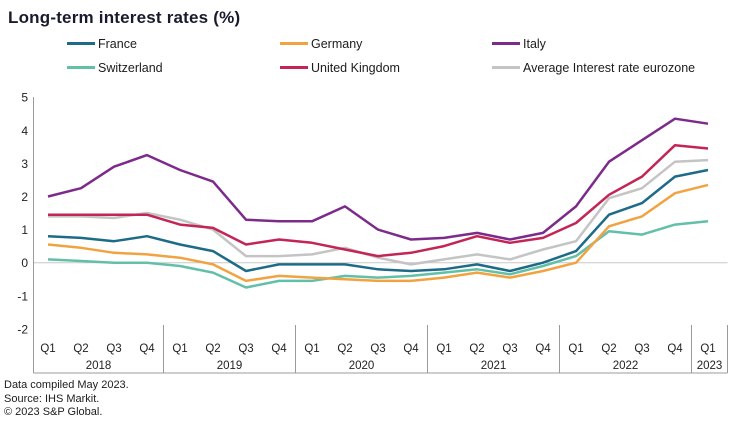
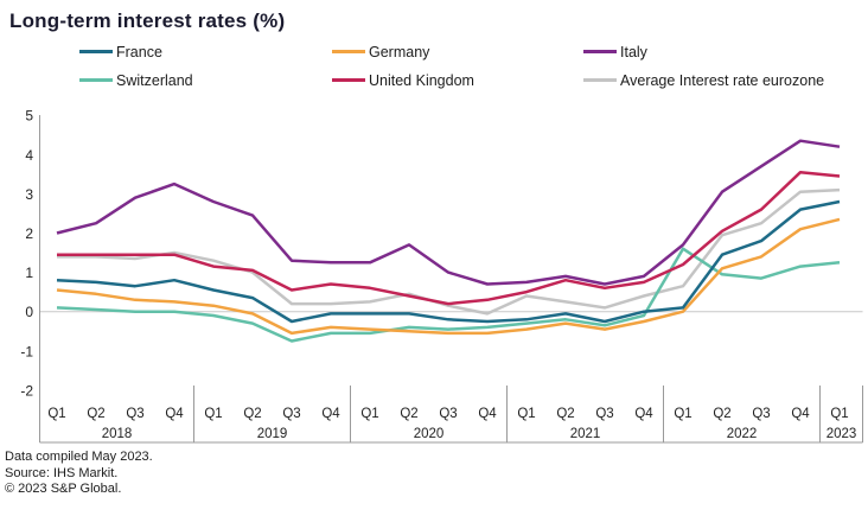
Average Interest rate eurozone/2021 Q1: 0.1 -> 0.4
France/2022 Q1: 0.3 -> 0.1
Switzerland/2022 Q1: 0.2 -> 1.6
